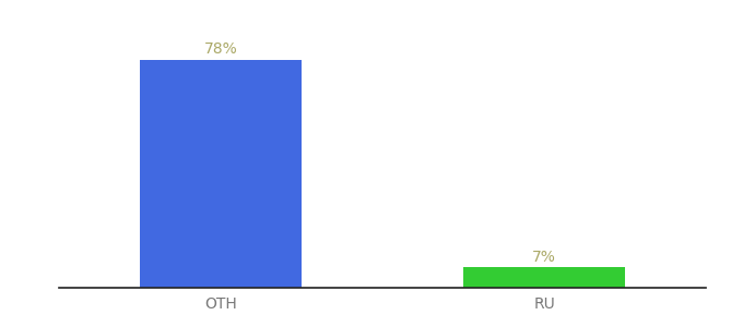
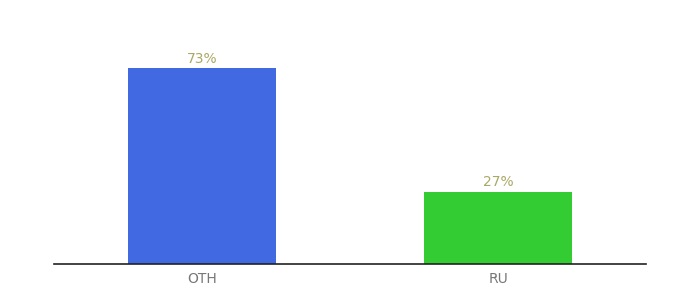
OTH: 78% -> 73%
RU: 7% -> 27%
